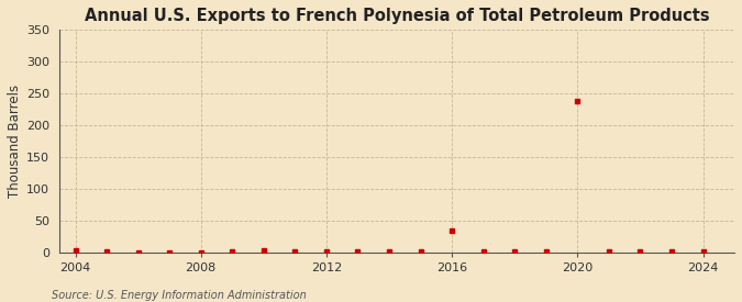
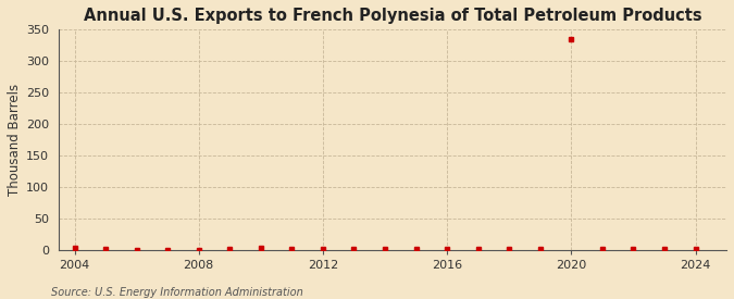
2016: 34 -> 2
2020: 238 -> 335
